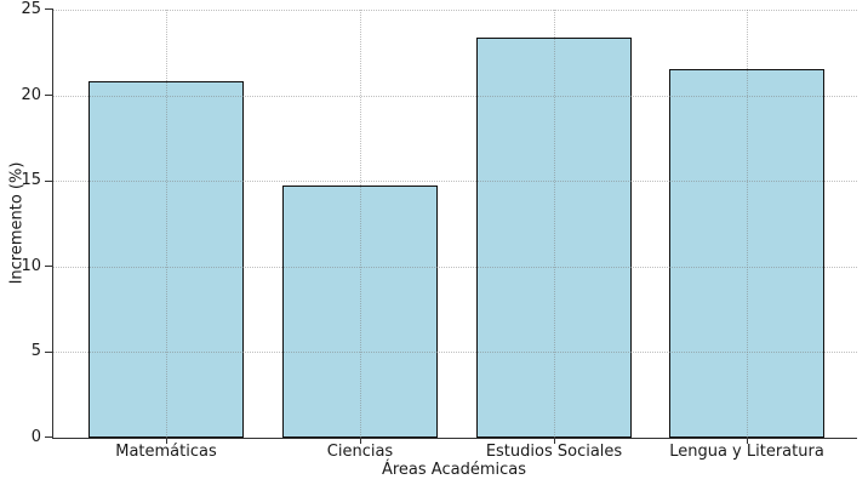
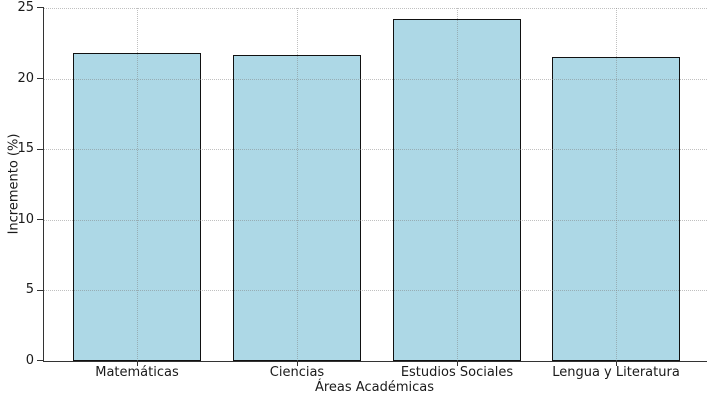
Matemáticas: 20.8 -> 21.8
Ciencias: 14.7 -> 21.7
Estudios Sociales: 23.4 -> 24.2
